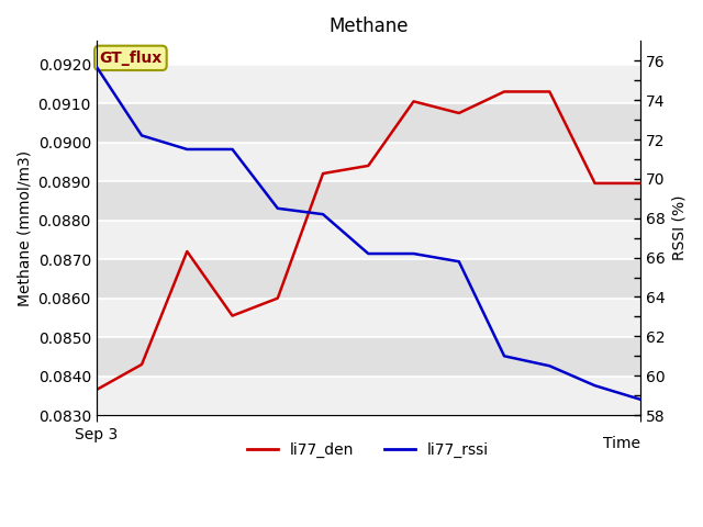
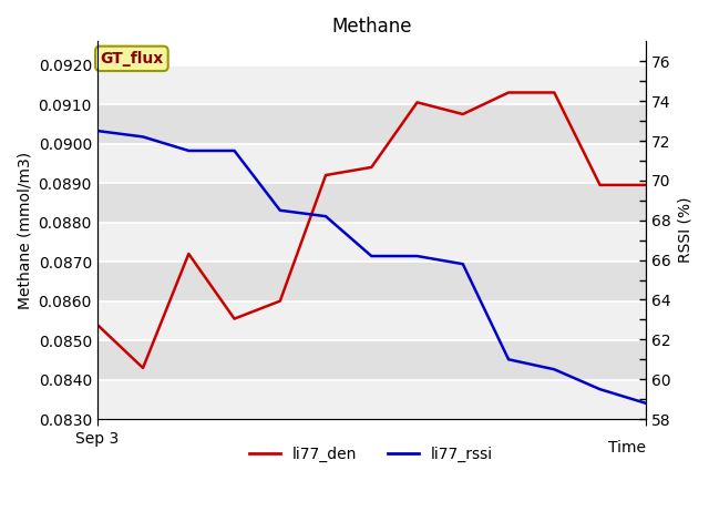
li77_den/Sep 3: 0.08365 -> 0.08540
li77_rssi/Sep 3: 75.7 -> 72.5
